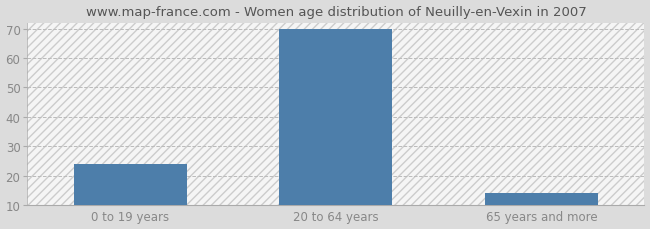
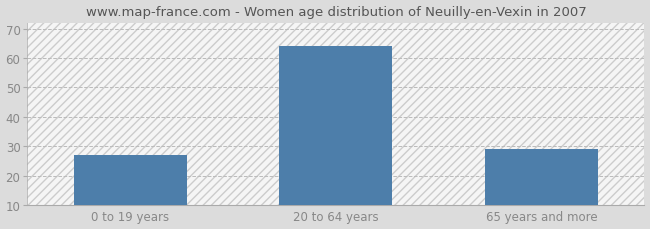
0 to 19 years: 24 -> 27
20 to 64 years: 70 -> 64
65 years and more: 14 -> 29
